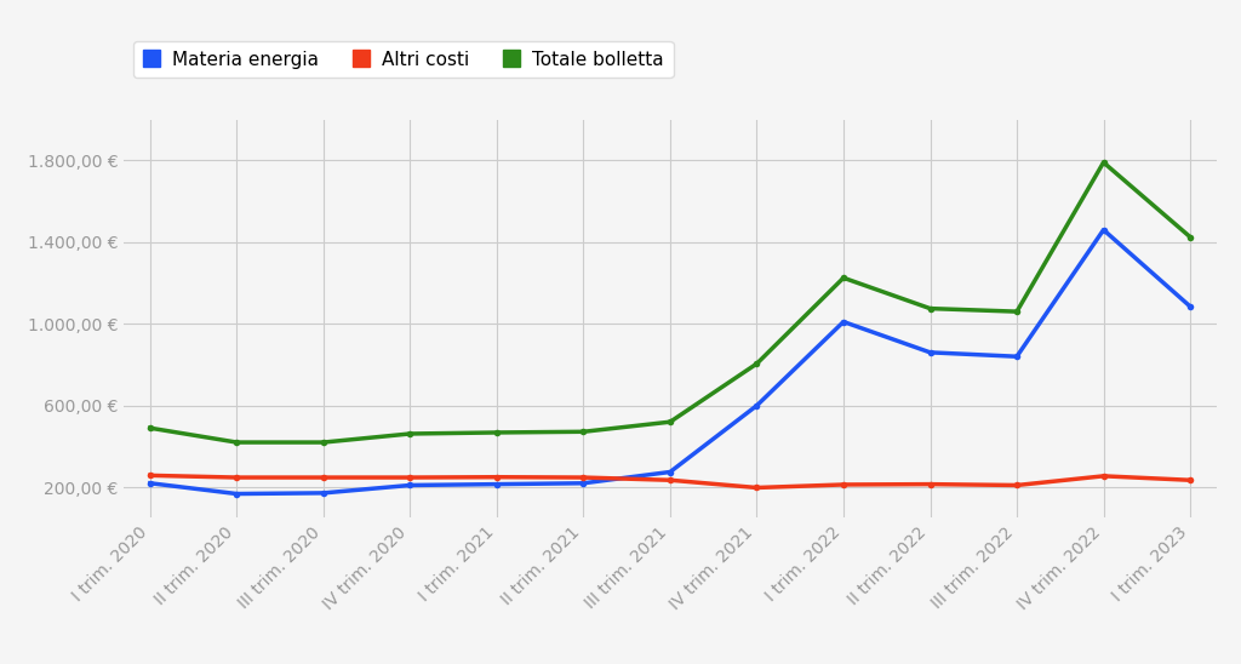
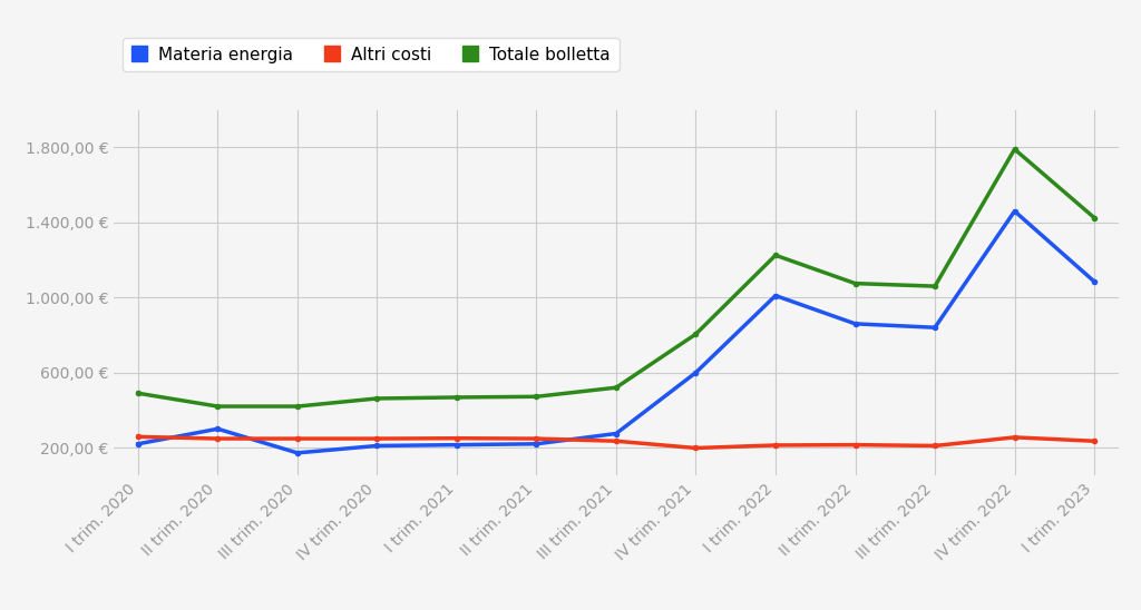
Materia energia/II trim. 2020: 170 € -> 300 €
